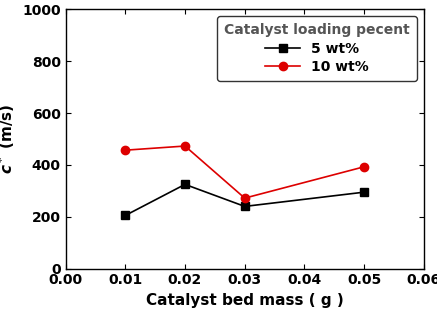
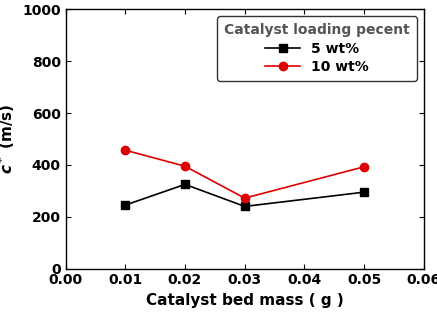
5 wt%/0.01: 205 -> 245
10 wt%/0.02: 473 -> 395
